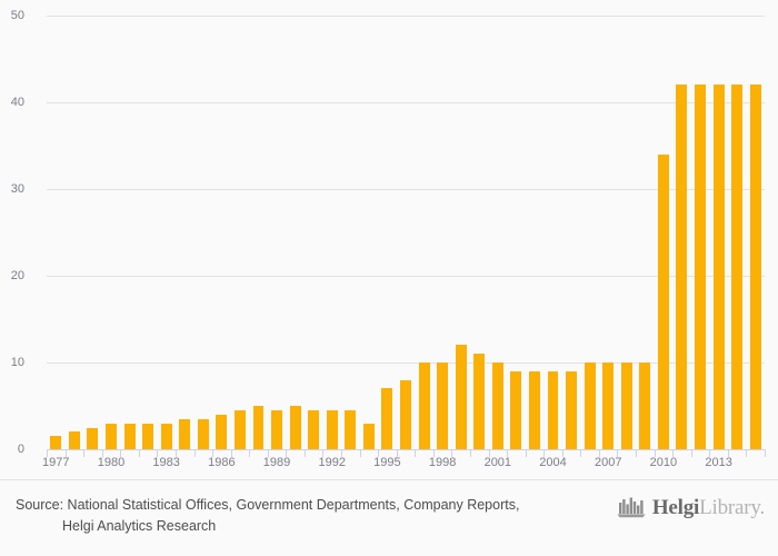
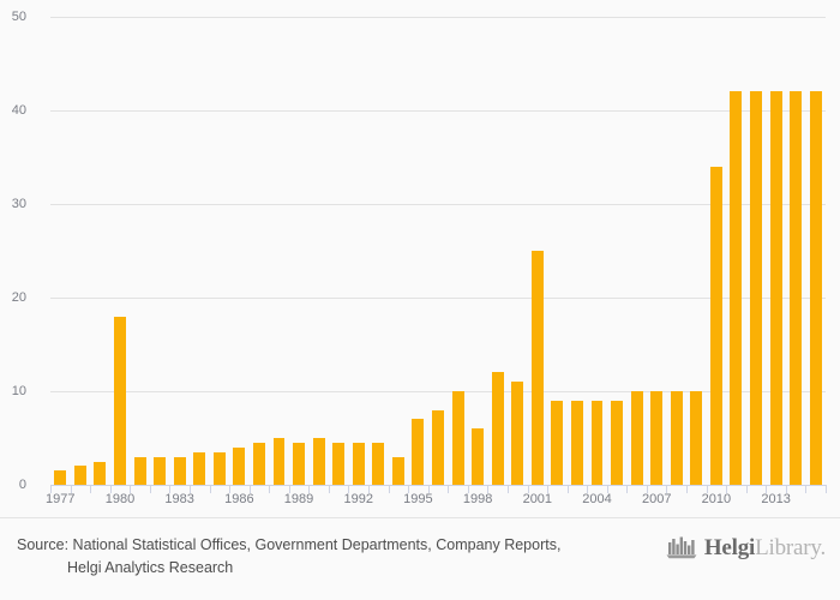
1980: 3 -> 18
1998: 10 -> 6
2001: 10 -> 25
